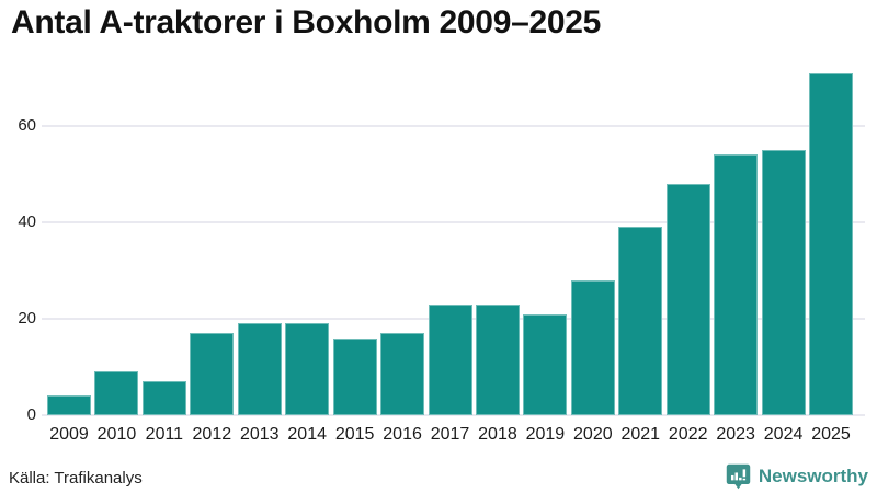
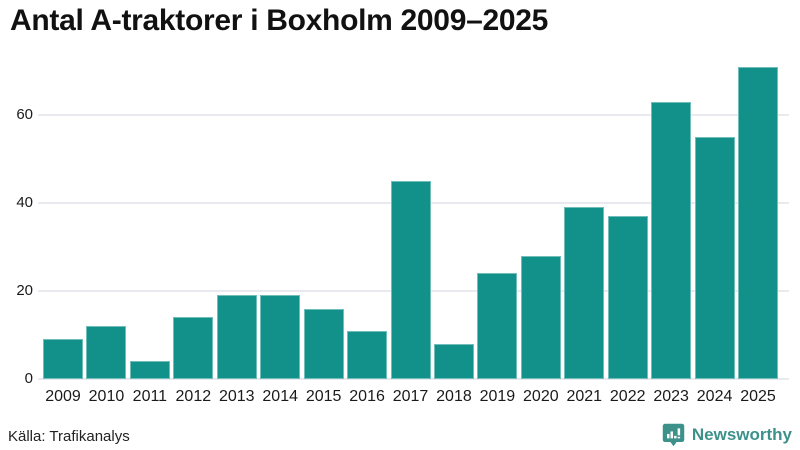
2009: 4 -> 9
2010: 9 -> 12
2011: 7 -> 4
2012: 17 -> 14
2016: 17 -> 11
2017: 23 -> 45
2018: 23 -> 8
2019: 21 -> 24
2022: 48 -> 37
2023: 54 -> 63
